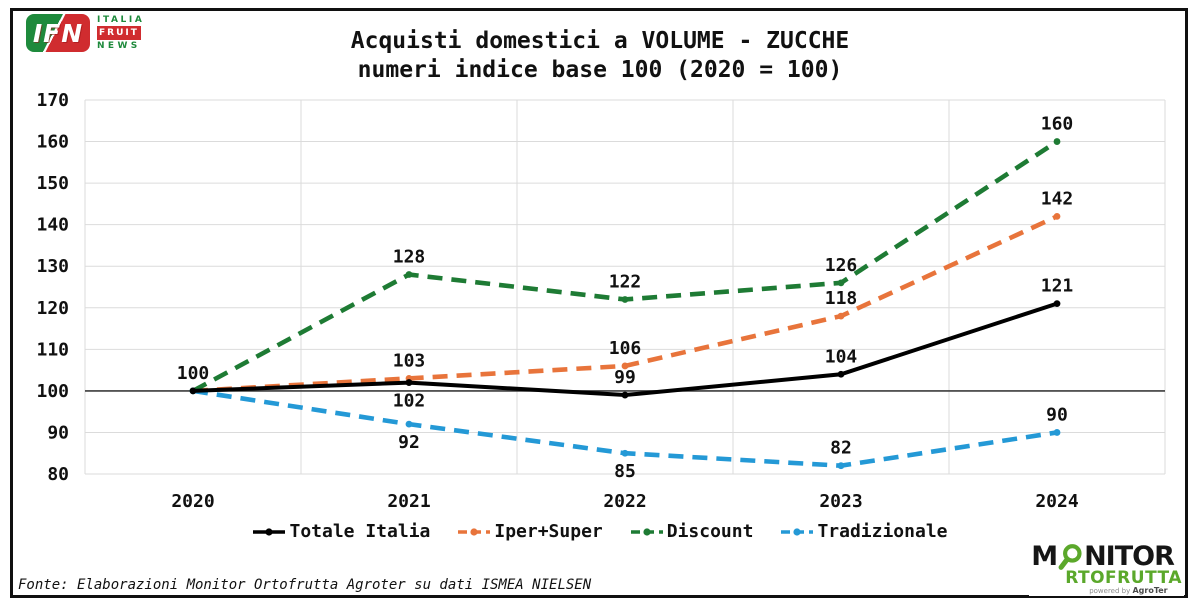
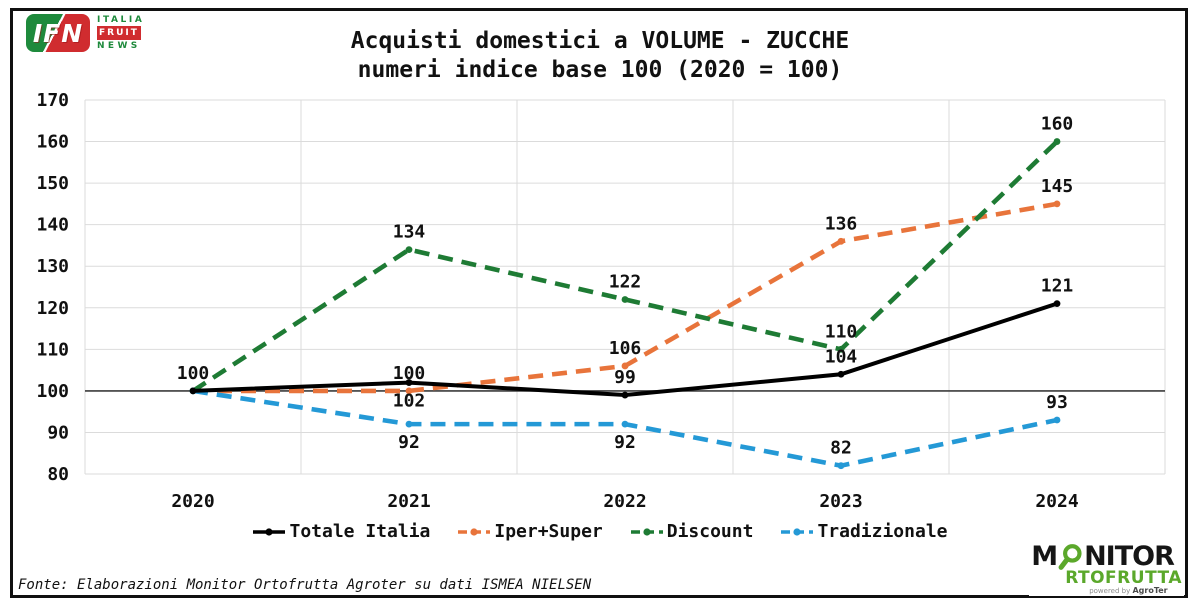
Iper+Super/2021: 103 -> 100
Discount/2021: 128 -> 134
Tradizionale/2022: 85 -> 92
Iper+Super/2023: 118 -> 136
Discount/2023: 126 -> 110
Iper+Super/2024: 142 -> 145
Tradizionale/2024: 90 -> 93
